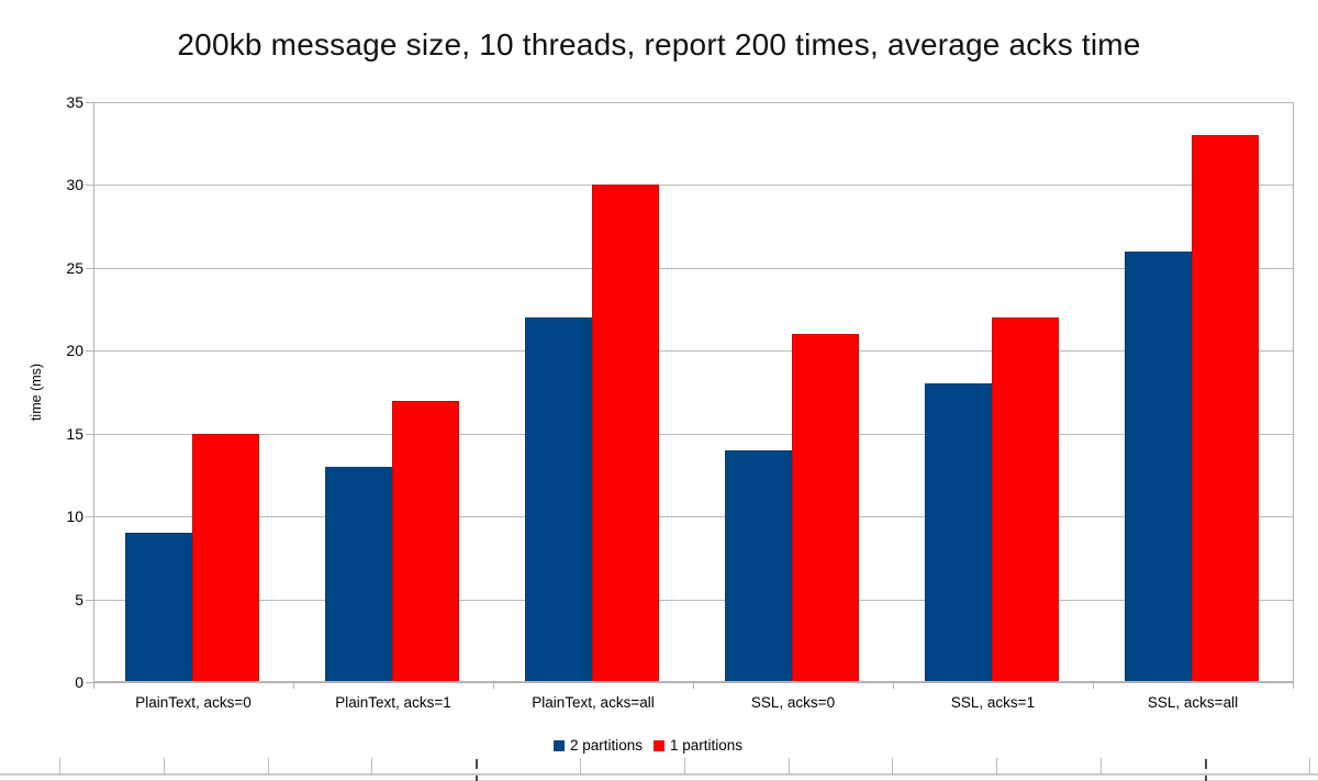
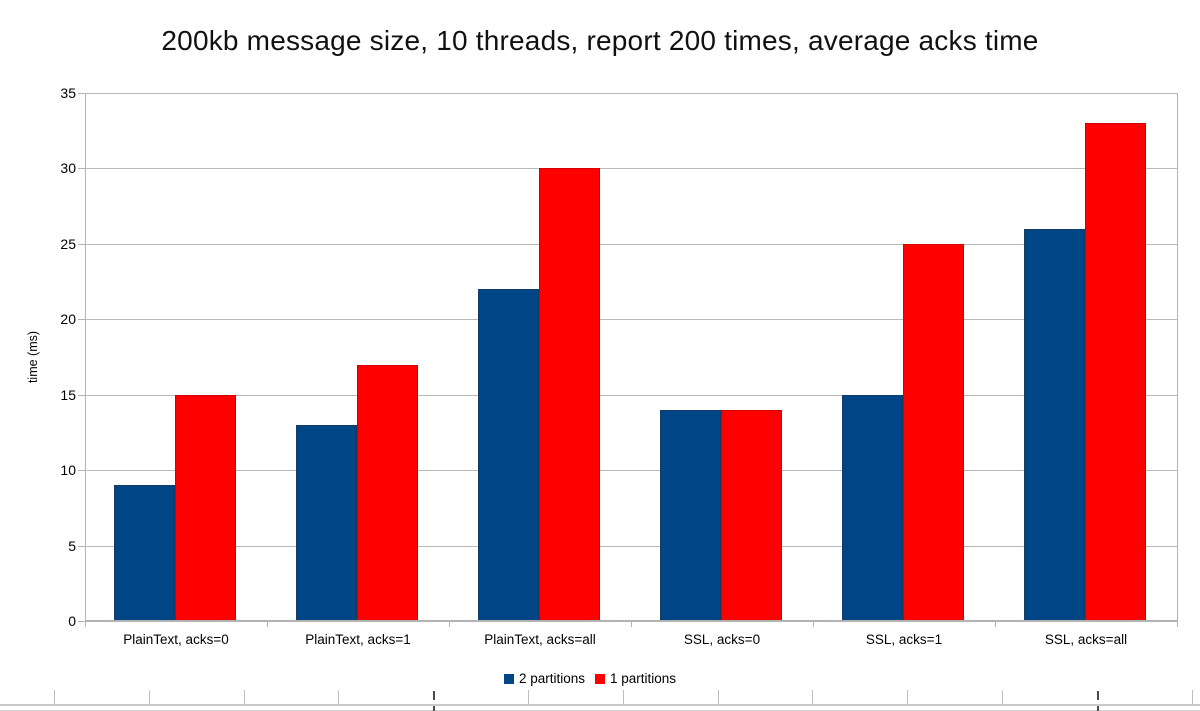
1 partitions/SSL, acks=0: 21 -> 14
2 partitions/SSL, acks=1: 18 -> 15
1 partitions/SSL, acks=1: 22 -> 25
